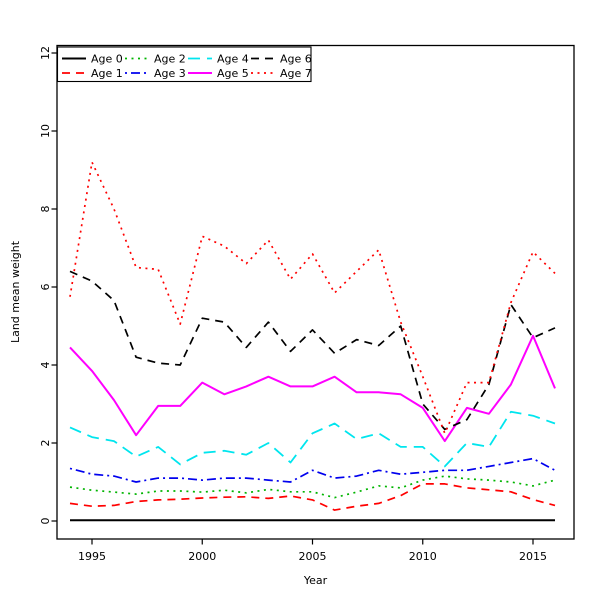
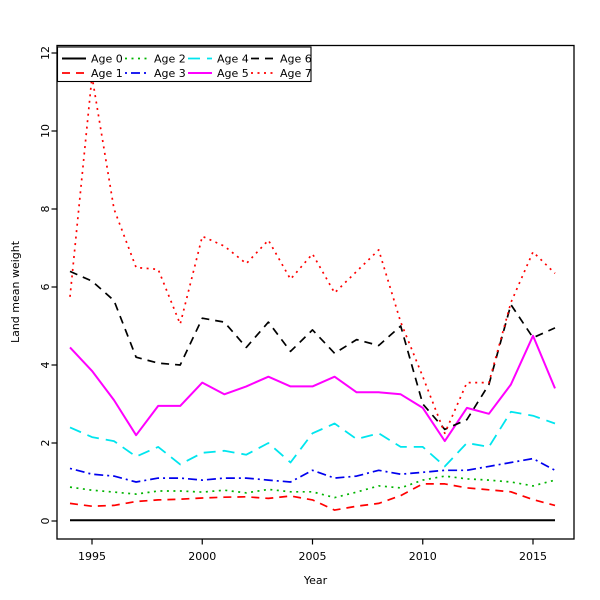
Age 7/1995: 9.2 -> 11.4
